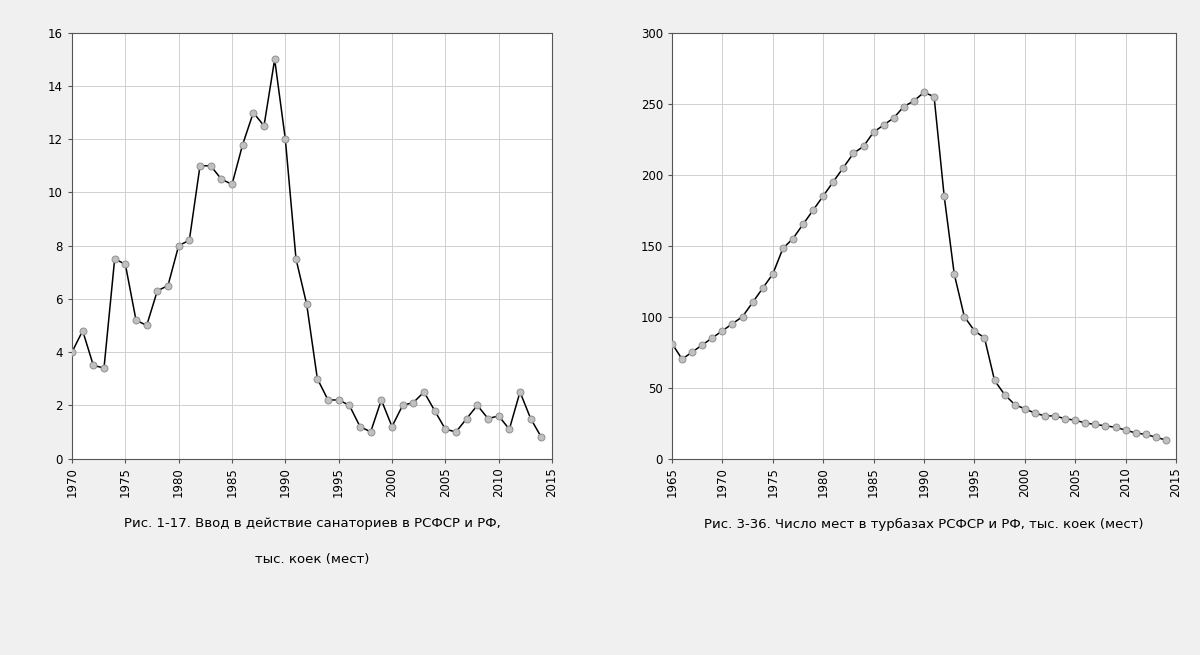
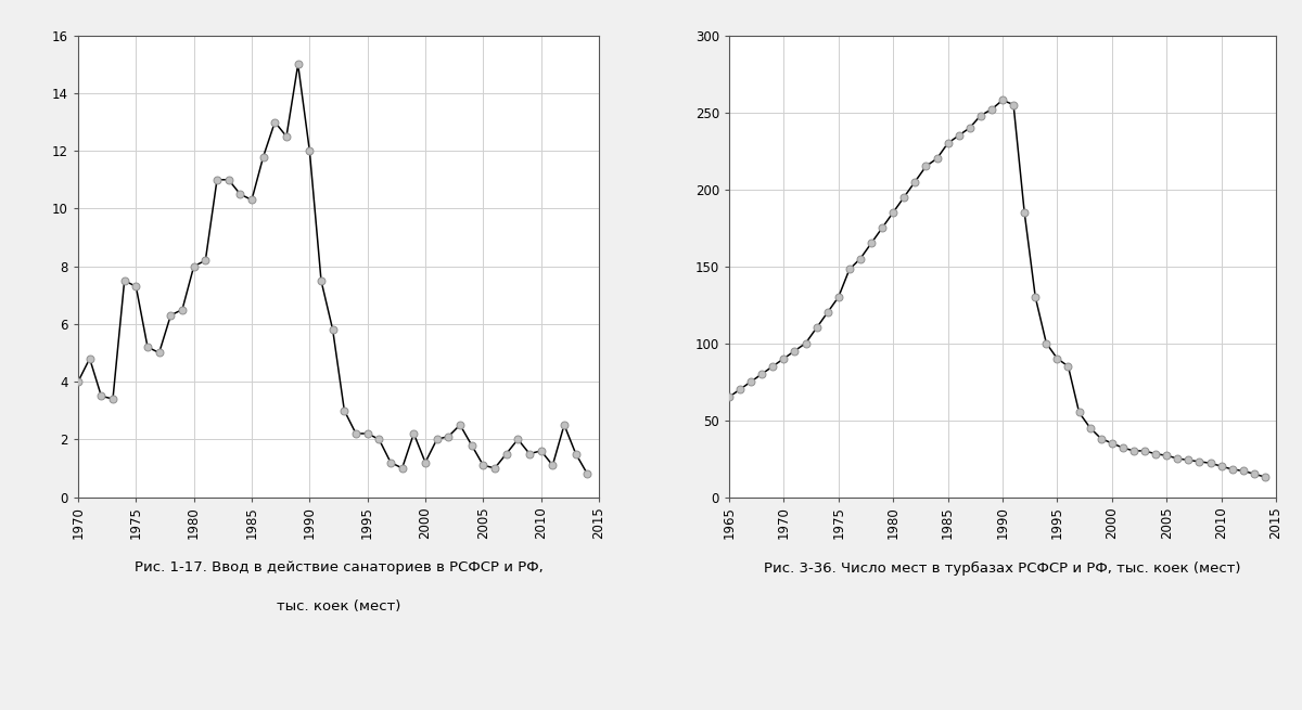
1965: 81 -> 65
